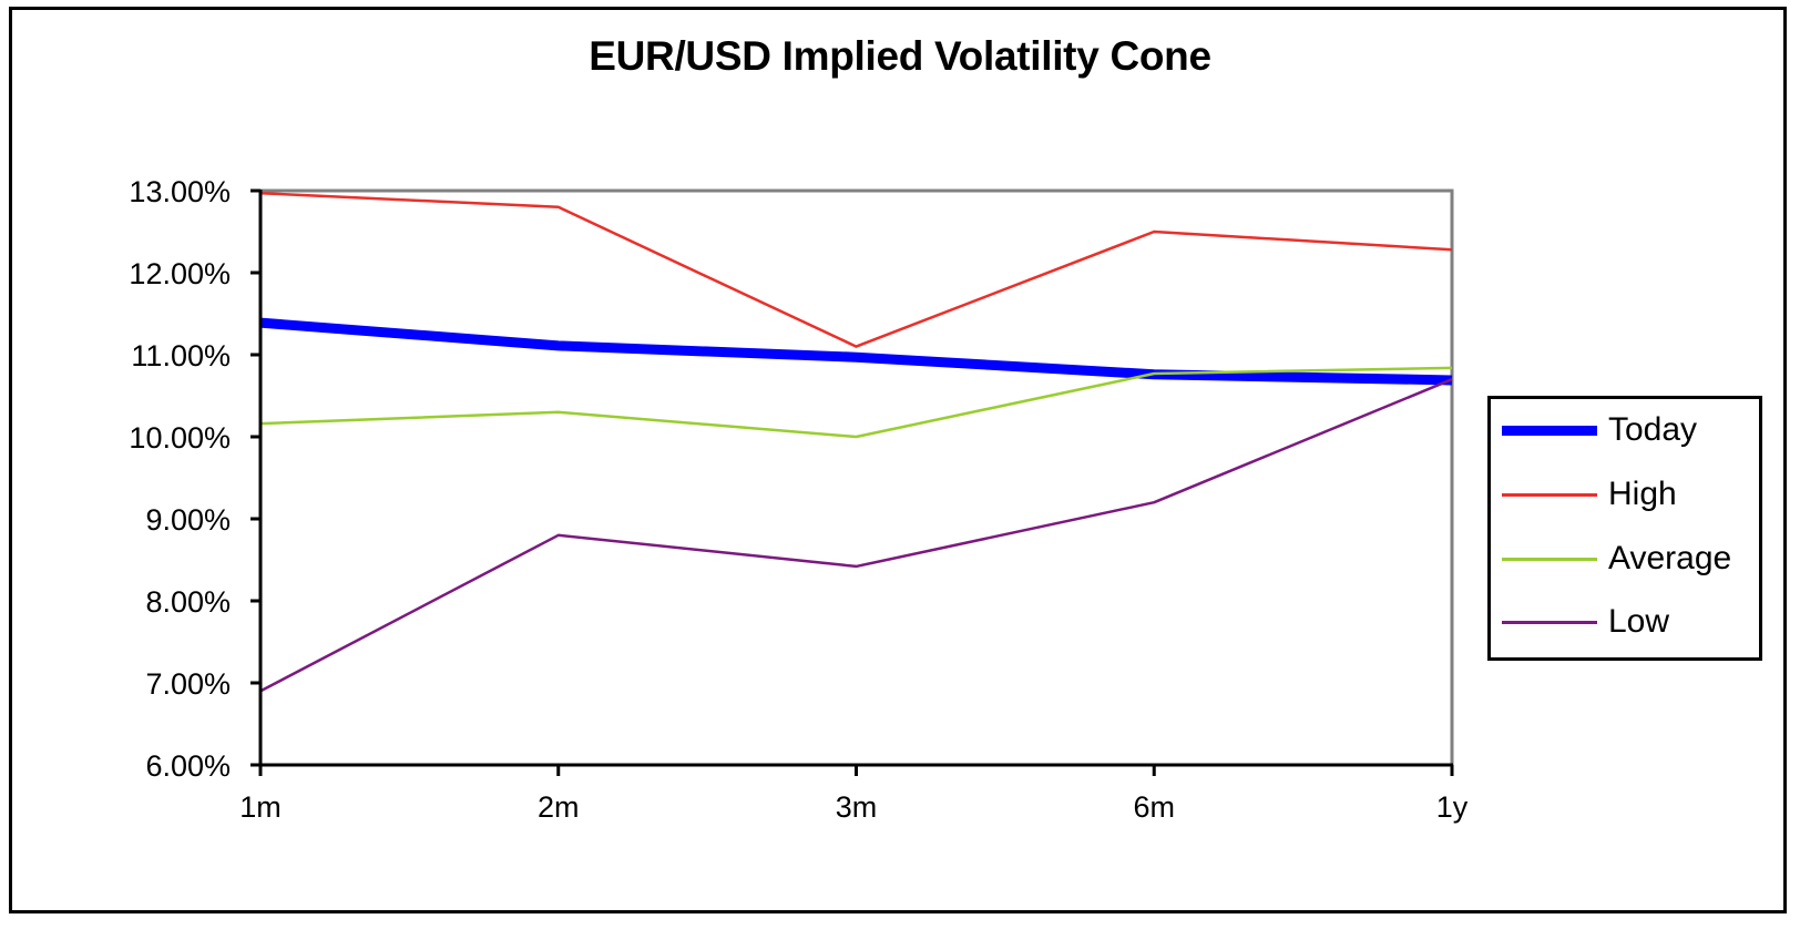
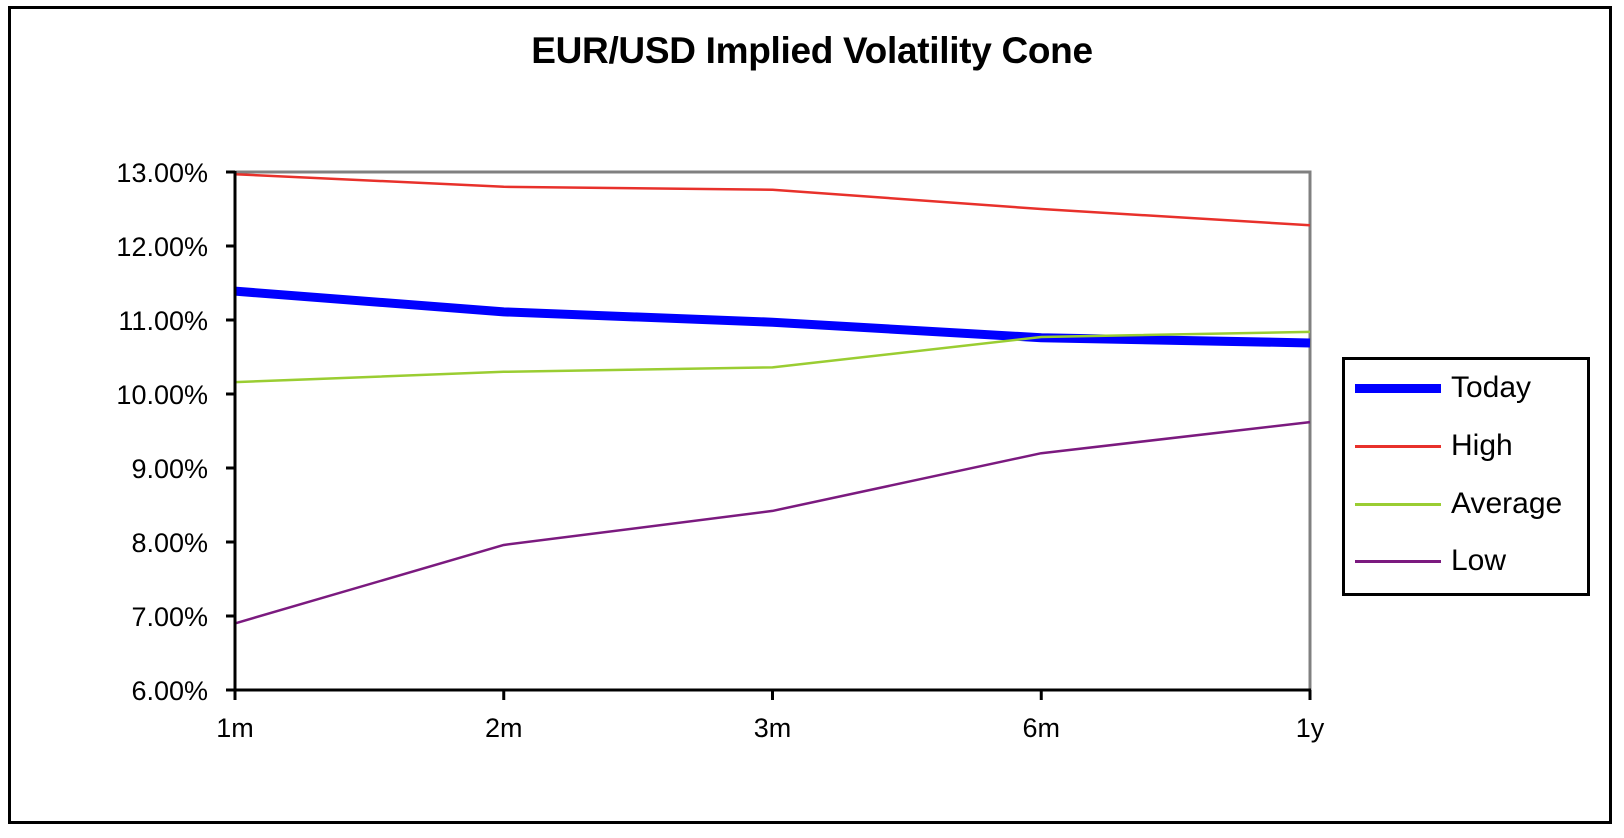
Low/2m: 8.8% -> 8.0%
High/3m: 11.1% -> 12.8%
Average/3m: 10.0% -> 10.4%
Low/1y: 10.7% -> 9.6%
